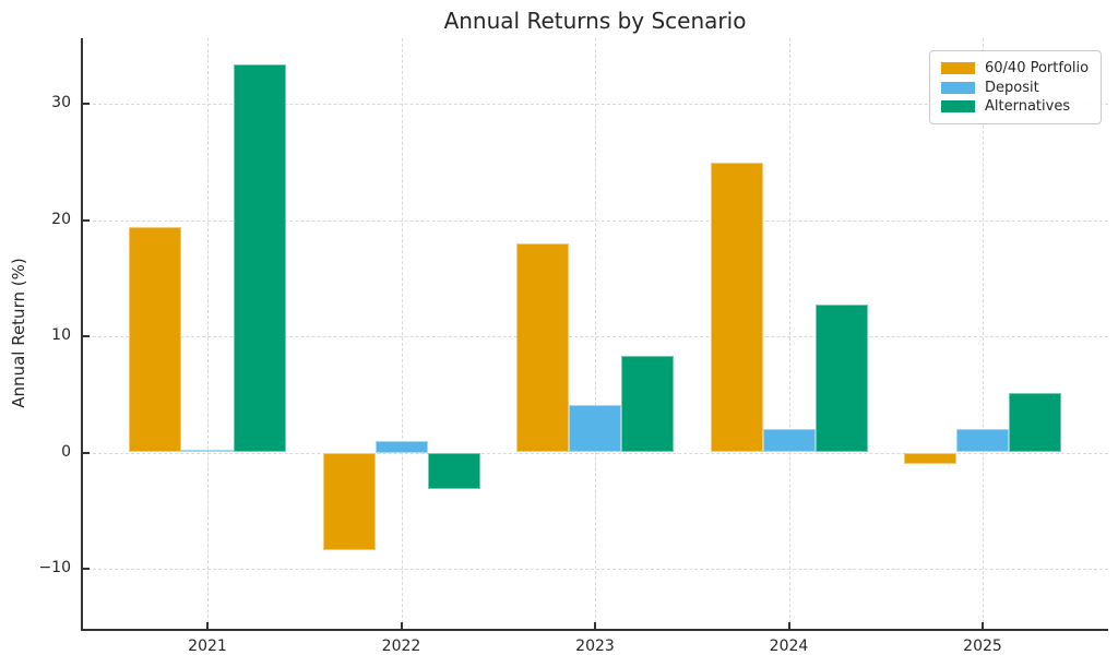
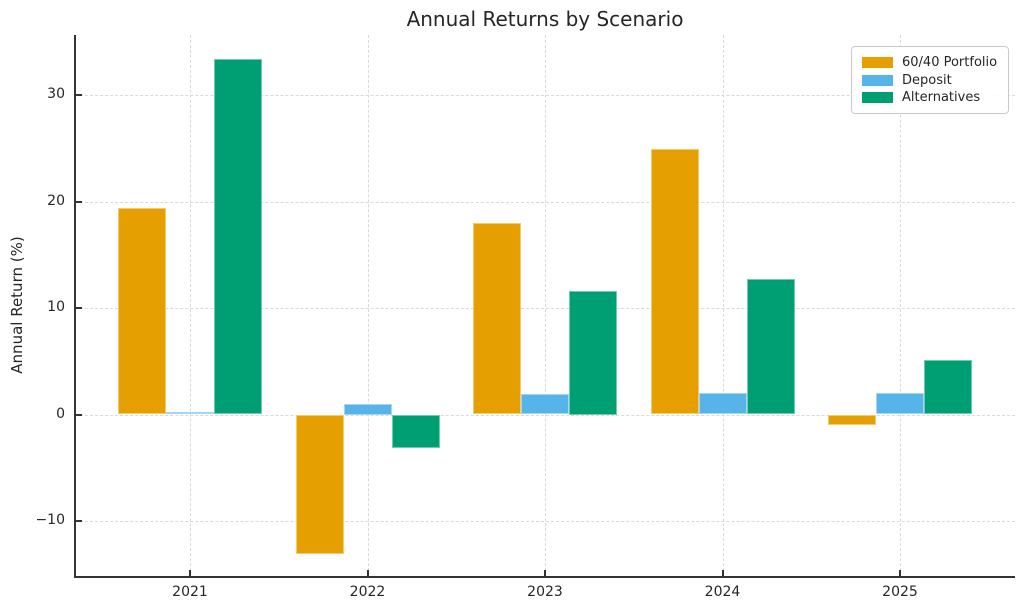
60/40 Portfolio/2022: -8.4 -> -13.1
Deposit/2023: 4.1 -> 1.9
Alternatives/2023: 8.3 -> 11.6
